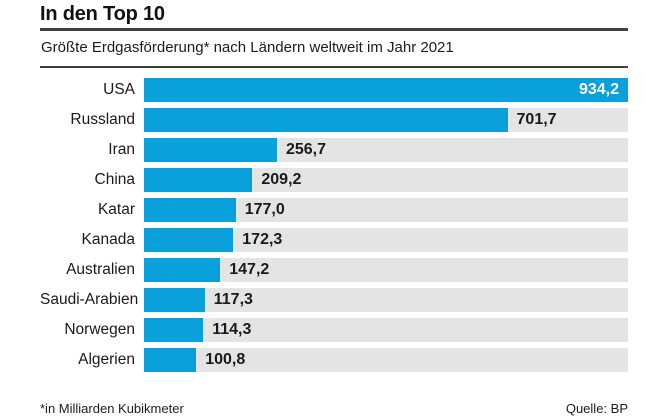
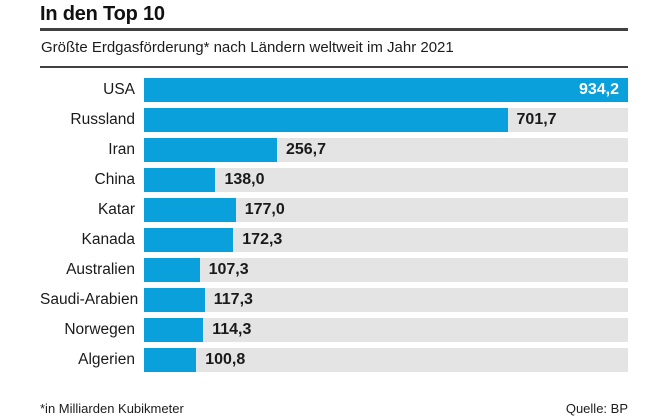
China: 209,2 -> 138,0
Australien: 147,2 -> 107,3
